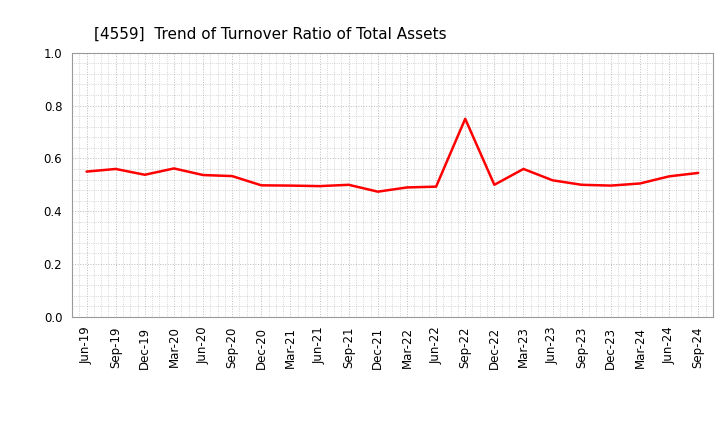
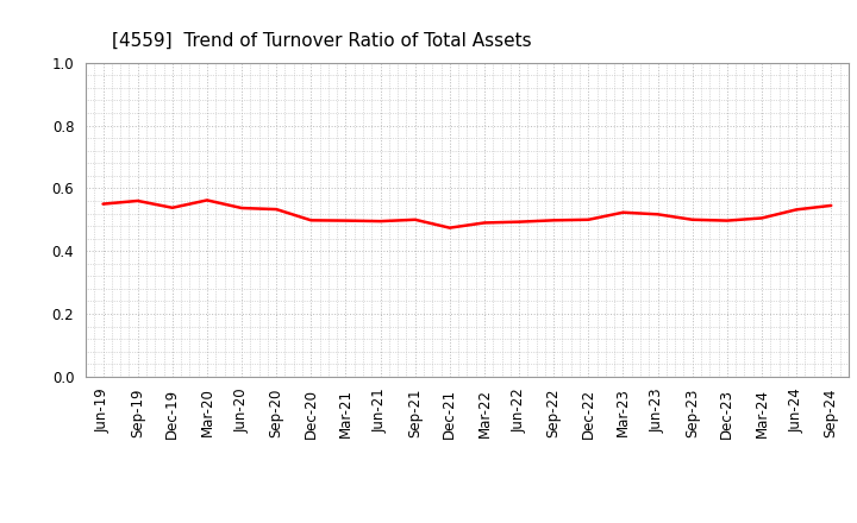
Sep-22: 0.750 -> 0.498
Mar-23: 0.560 -> 0.523
